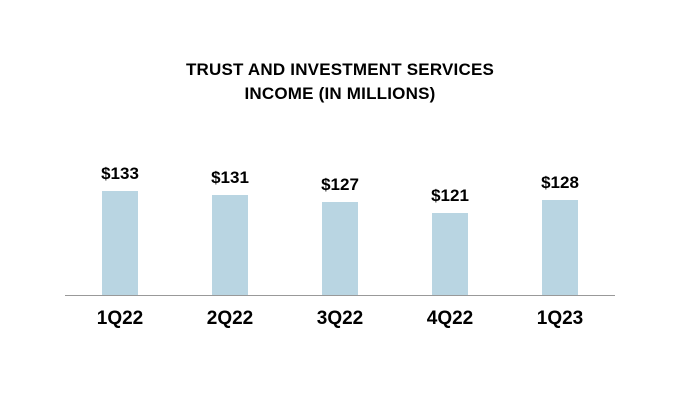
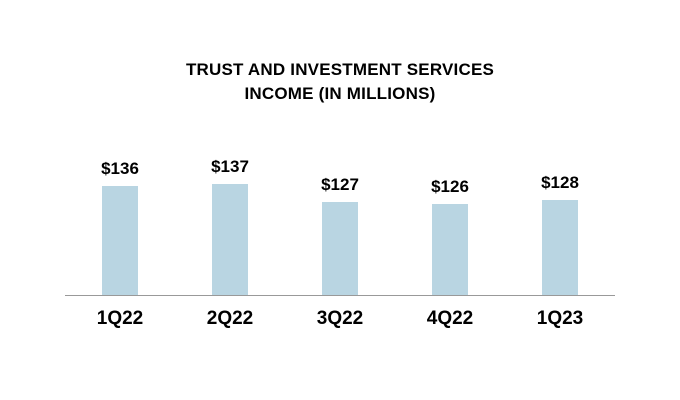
1Q22: $133 -> $136
2Q22: $131 -> $137
4Q22: $121 -> $126
